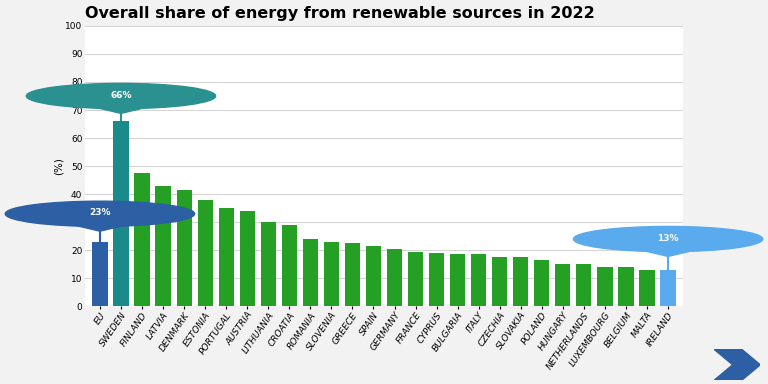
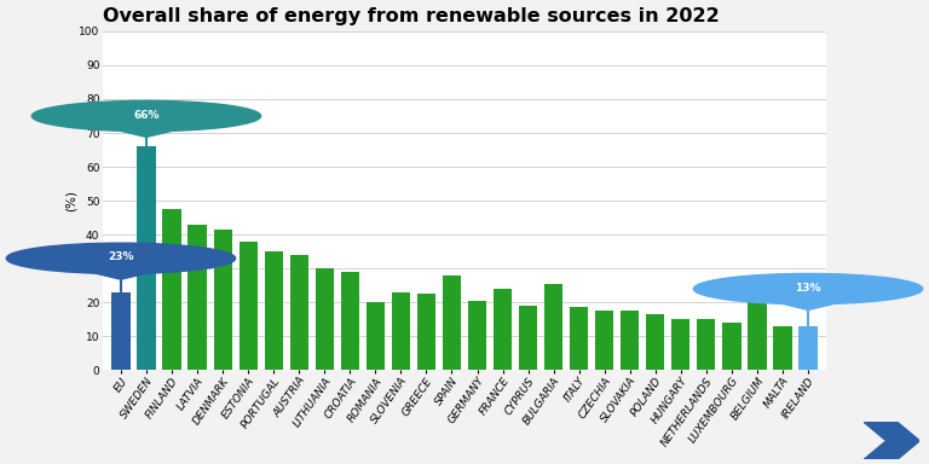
ROMANIA: 24.0 -> 20.0
SPAIN: 21.5 -> 28.0
FRANCE: 19.5 -> 24.0
BULGARIA: 18.5 -> 25.5
BELGIUM: 14.0 -> 21.0
